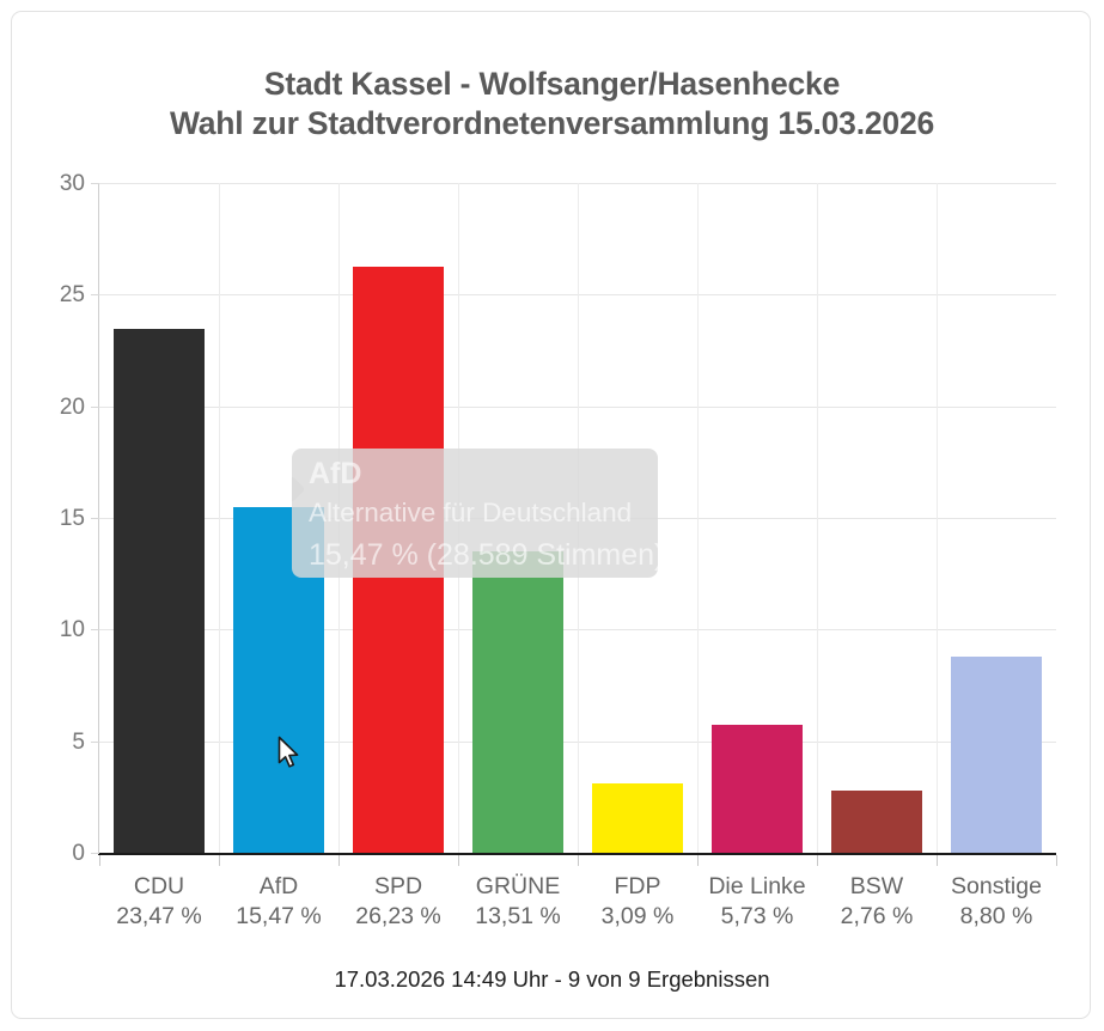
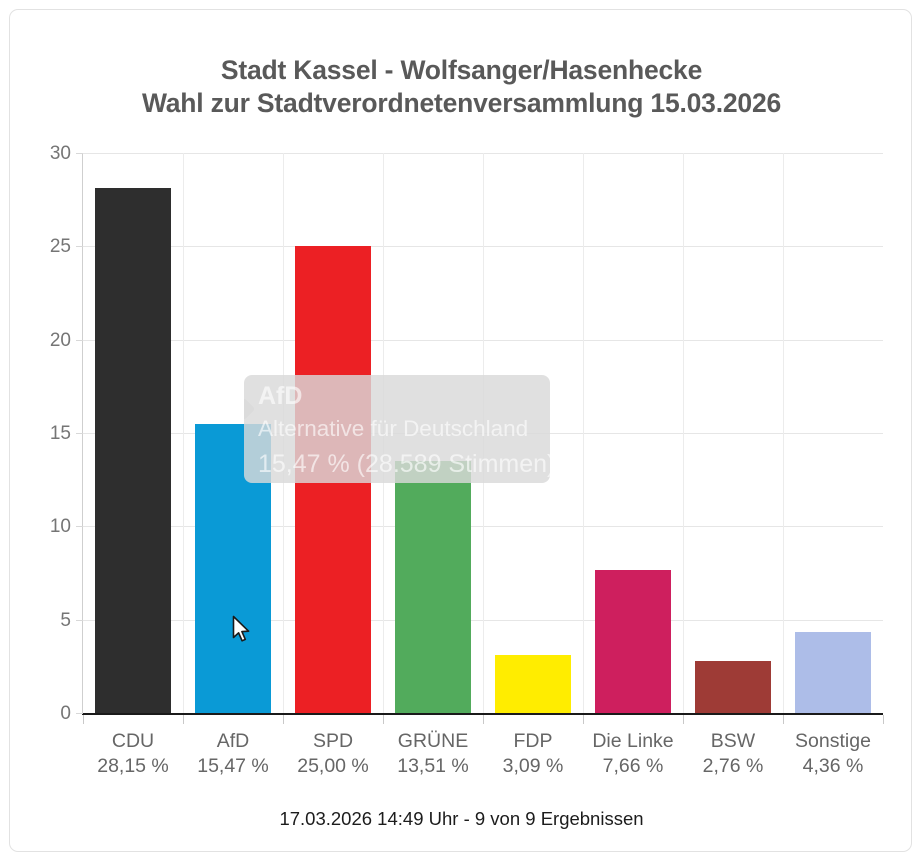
CDU: 23,47 -> 28,15
SPD: 26,23 -> 25,00
Die Linke: 5,73 -> 7,66
Sonstige: 8,80 -> 4,36
